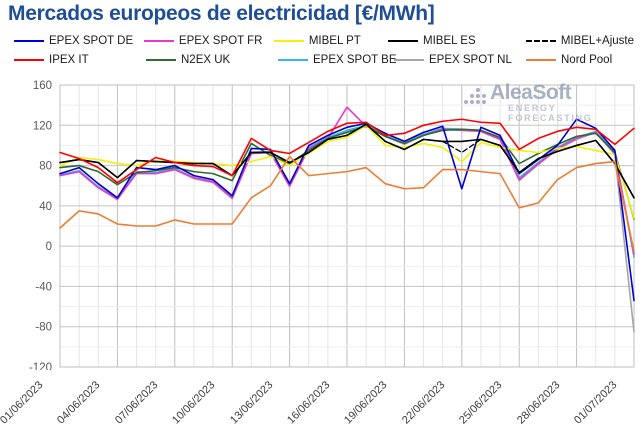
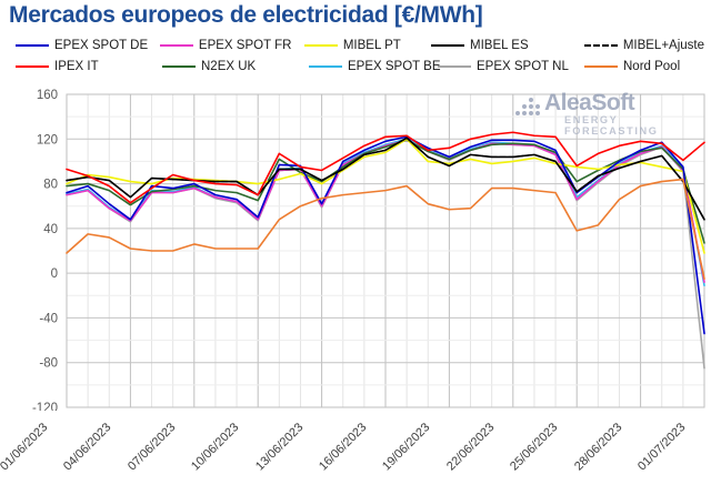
Nord Pool/13/06/2023: 89 -> 67
EPEX SPOT FR/16/06/2023: 138 -> 114
EPEX SPOT DE/22/06/2023: 57 -> 119
MIBEL PT/22/06/2023: 84 -> 100
MIBEL+Ajuste/22/06/2023: 93 -> 104
EPEX SPOT DE/28/06/2023: 126 -> 110
MIBEL PT/01/07/2023: 28 -> 18
